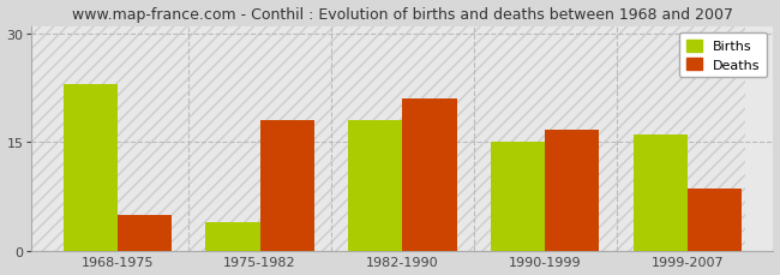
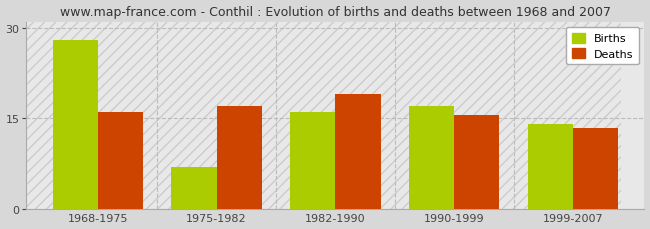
Births/1968-1975: 23 -> 28
Deaths/1968-1975: 5.0 -> 16.0
Births/1975-1982: 4 -> 7
Deaths/1975-1982: 18.0 -> 17.0
Births/1982-1990: 18 -> 16
Deaths/1982-1990: 21.0 -> 19.0
Births/1990-1999: 15 -> 17
Deaths/1990-1999: 16.8 -> 15.5
Births/1999-2007: 16 -> 14
Deaths/1999-2007: 8.6 -> 13.5
